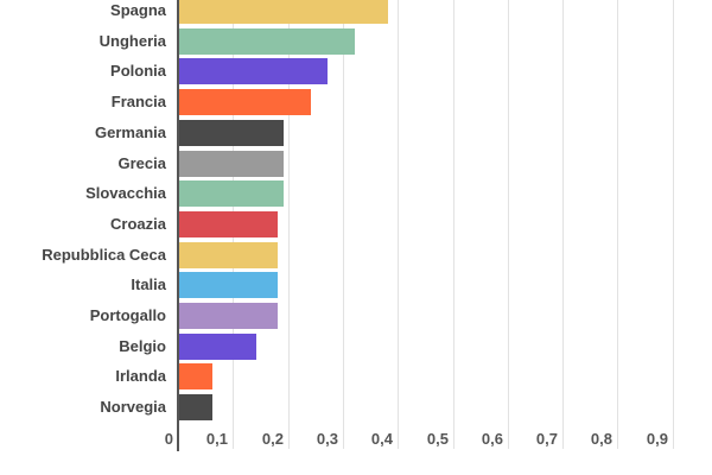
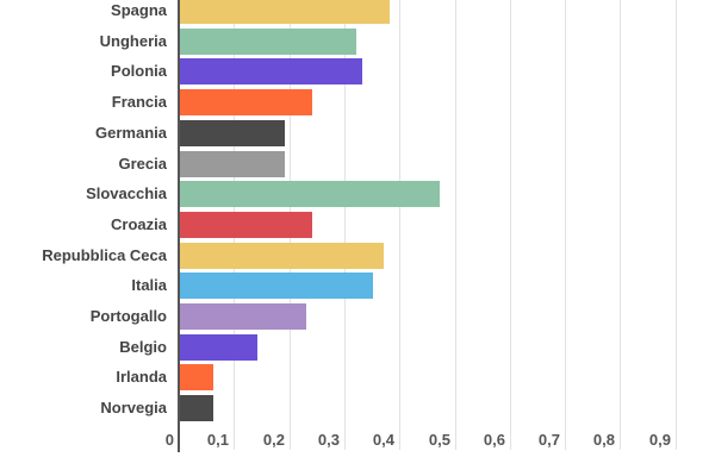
Polonia: 0,27 -> 0,33
Slovacchia: 0,19 -> 0,47
Croazia: 0,18 -> 0,24
Repubblica Ceca: 0,18 -> 0,37
Italia: 0,18 -> 0,35
Portogallo: 0,18 -> 0,23
